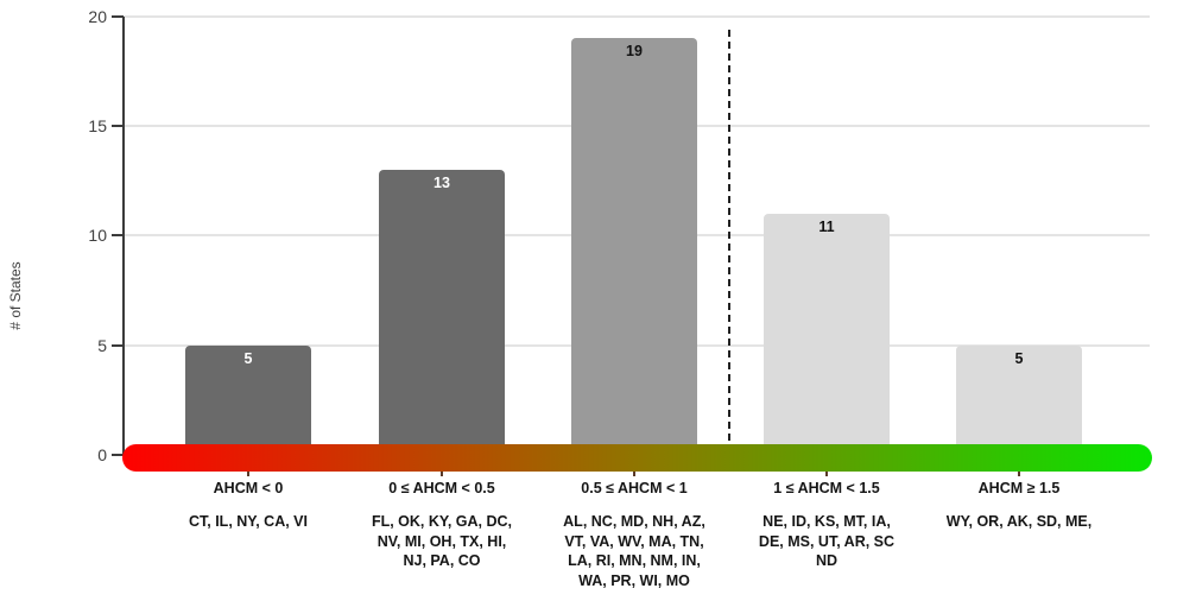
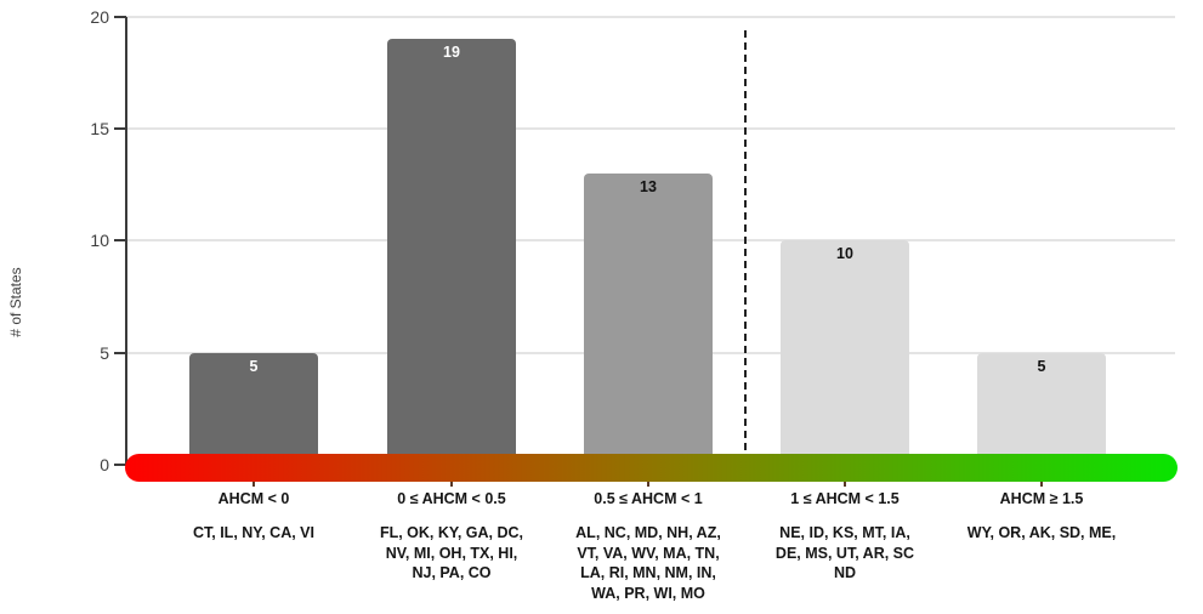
0 ≤ AHCM < 0.5: 13 -> 19
0.5 ≤ AHCM < 1: 19 -> 13
1 ≤ AHCM < 1.5: 11 -> 10
